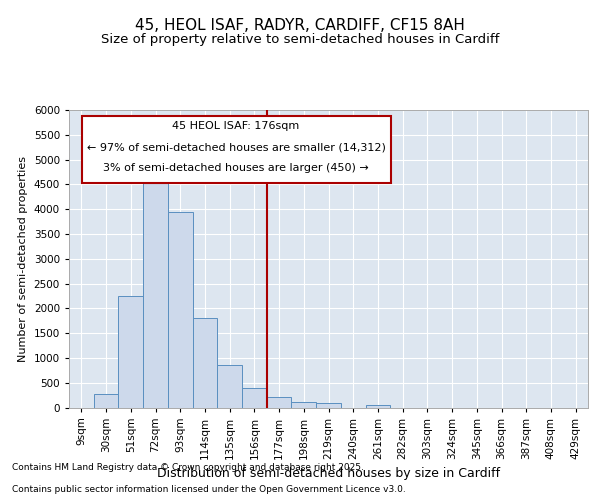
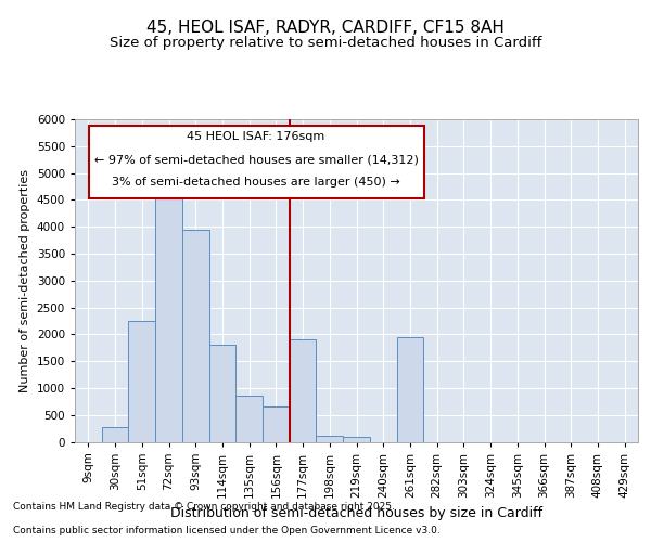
156sqm: 400 -> 650
177sqm: 220 -> 1900
261sqm: 50 -> 1950
